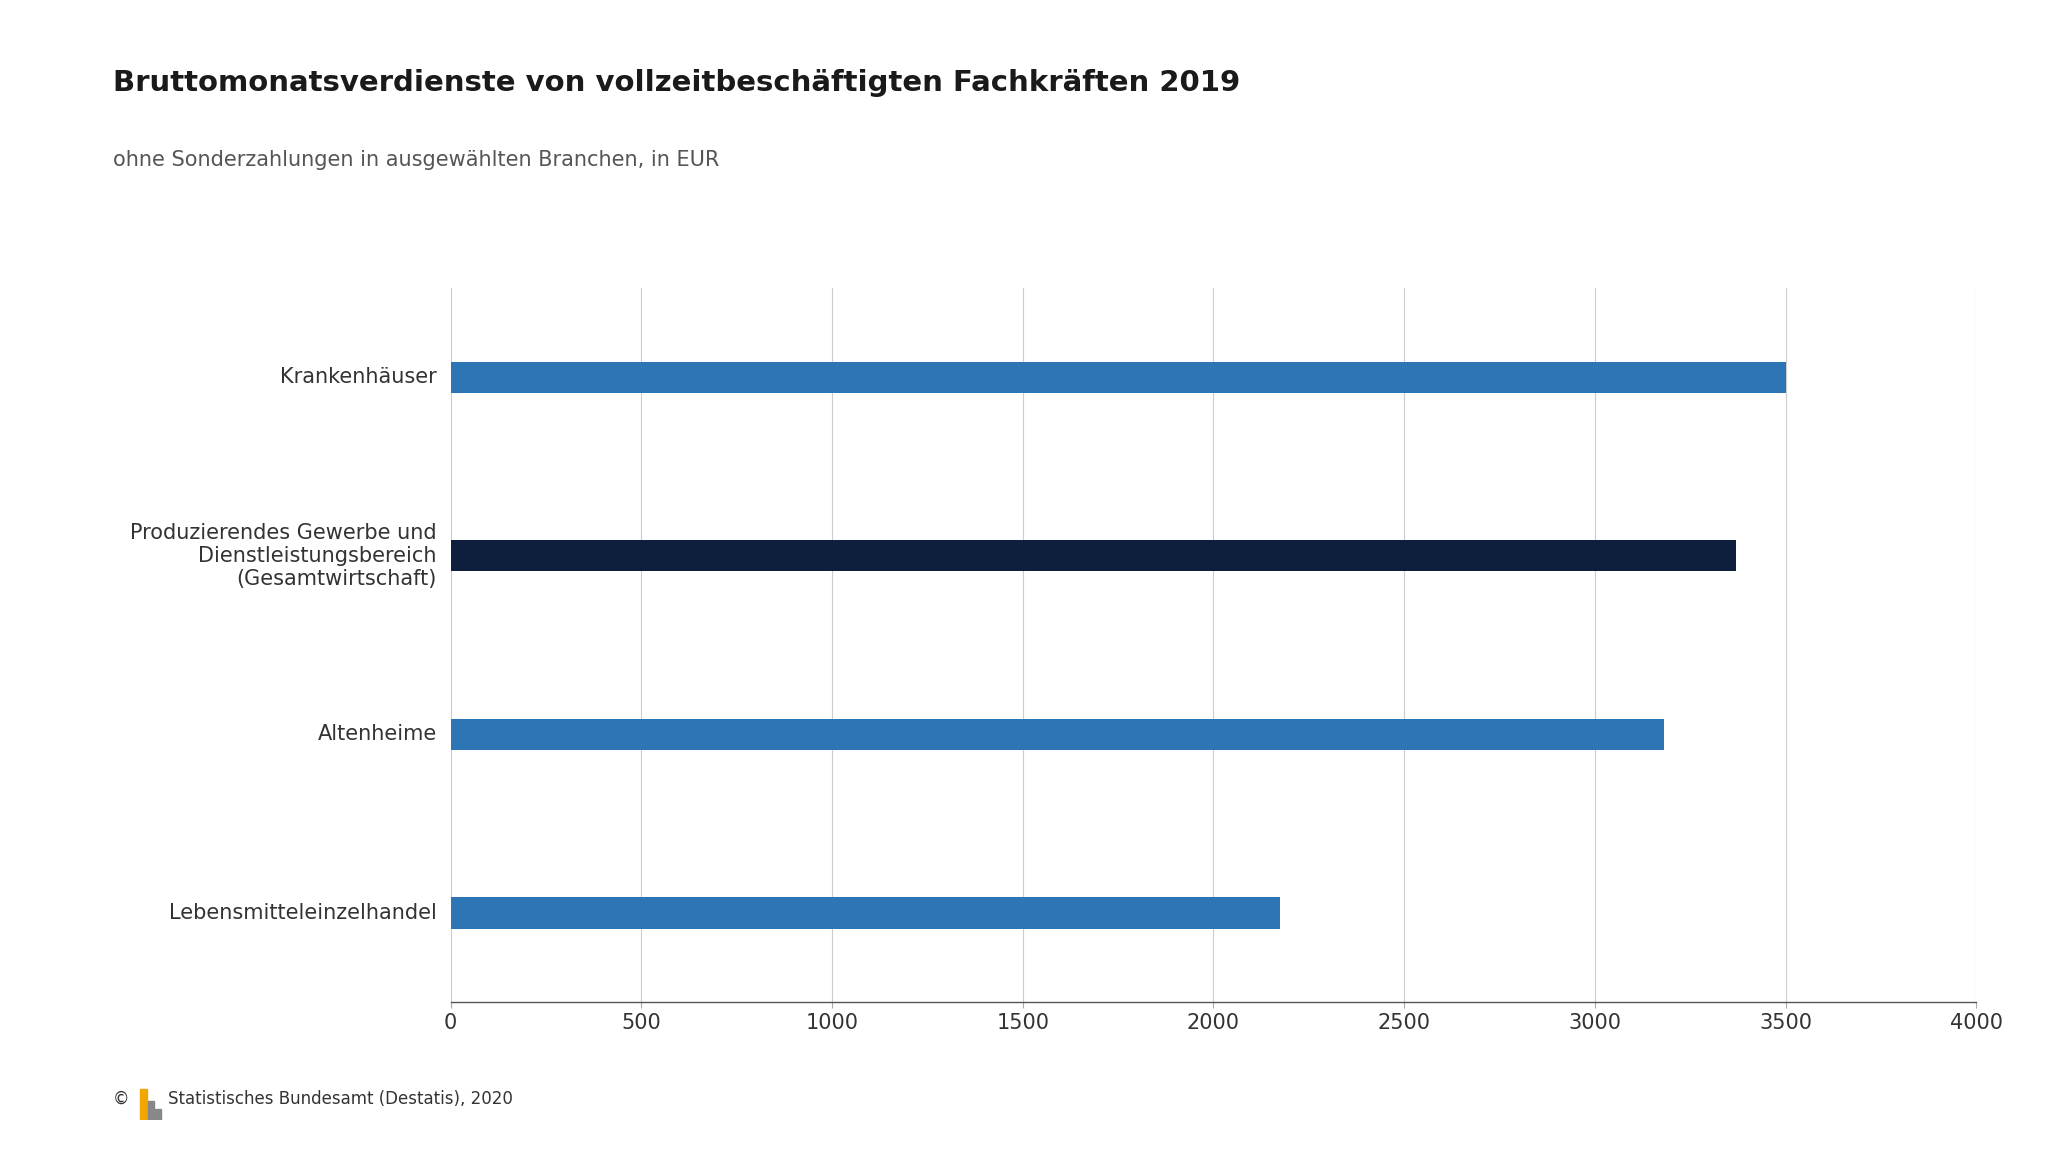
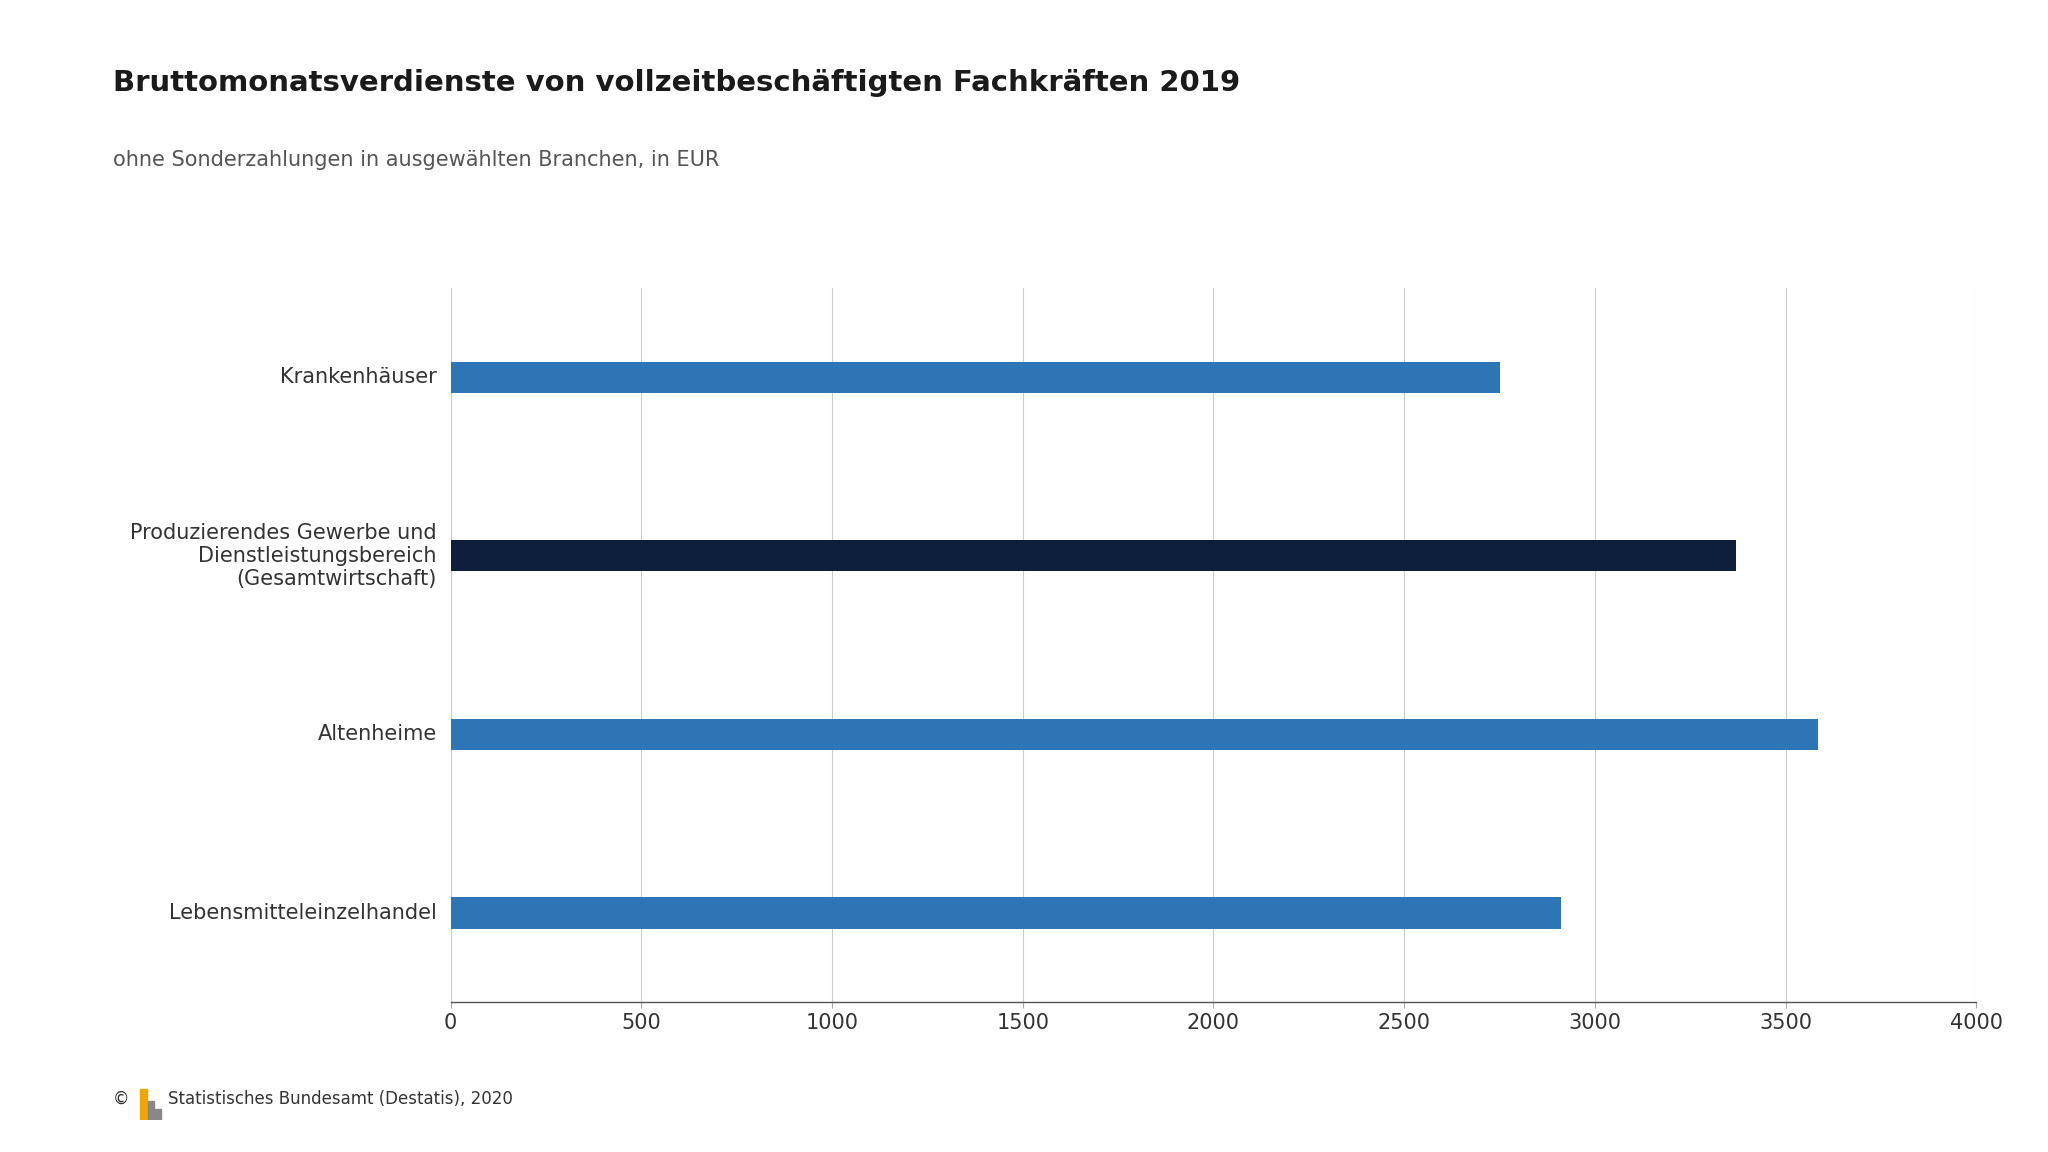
Krankenhäuser: 3502 -> 2750
Altenheime: 3180 -> 3585
Lebensmitteleinzelhandel: 2175 -> 2910
